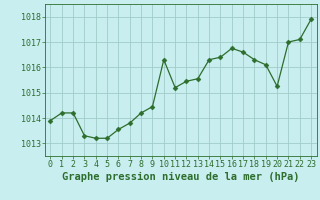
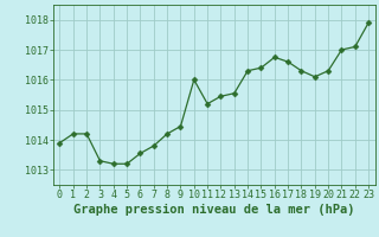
10: 1016.30 -> 1016.00
20: 1015.25 -> 1016.30
